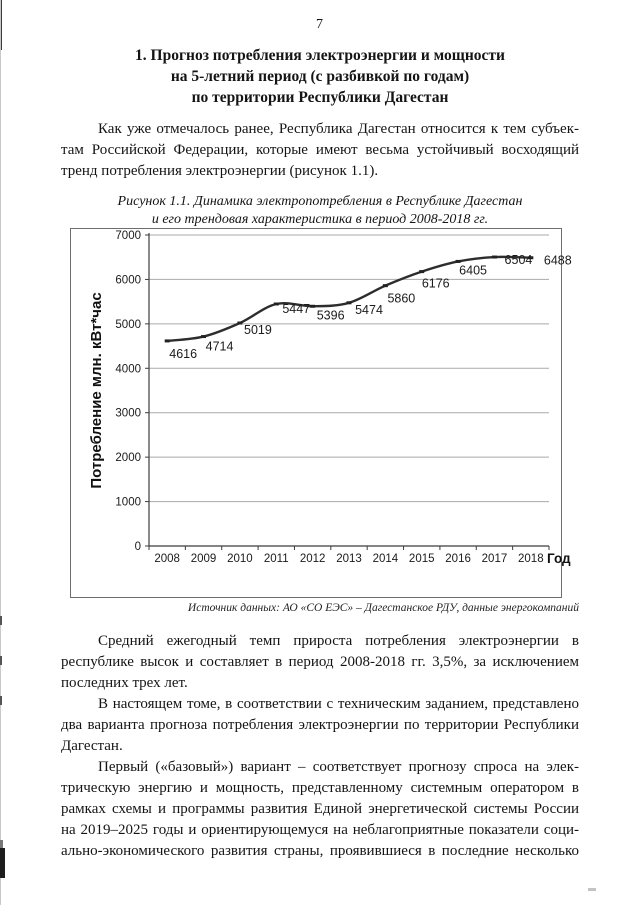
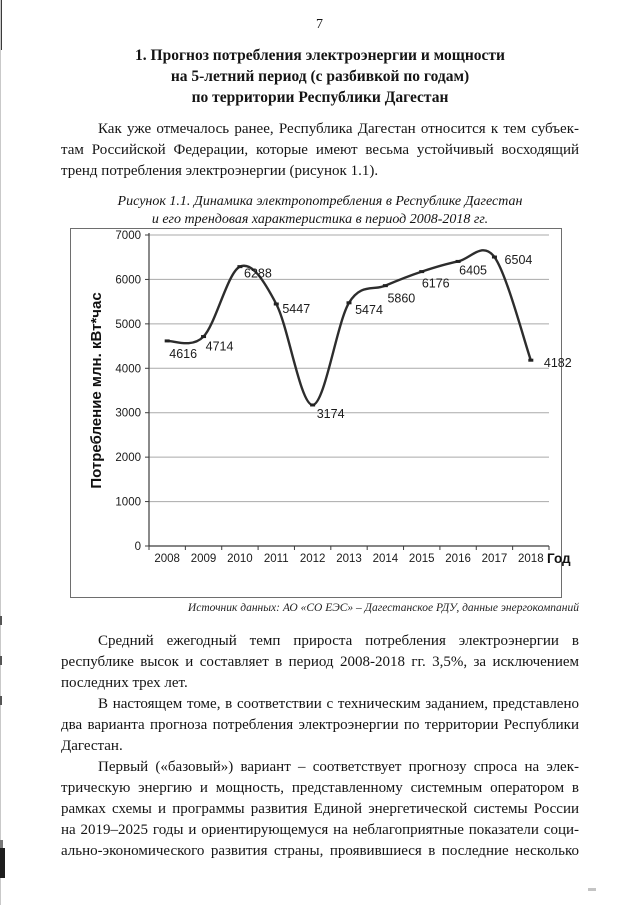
2010: 5019 -> 6288
2012: 5396 -> 3174
2018: 6488 -> 4182
